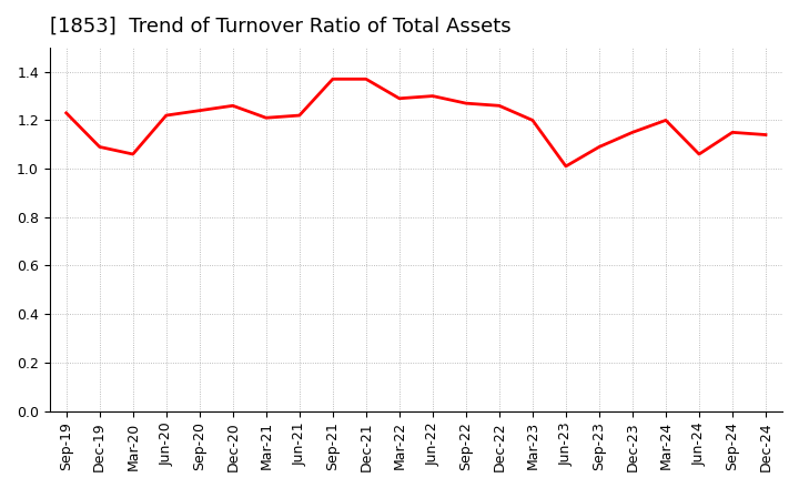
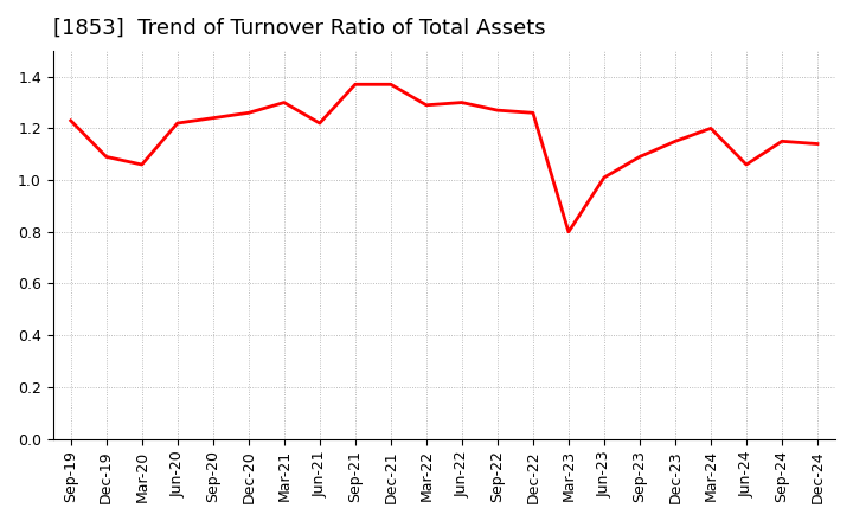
Mar-21: 1.21 -> 1.30
Mar-23: 1.20 -> 0.80
